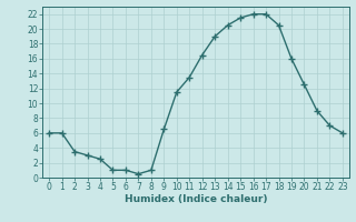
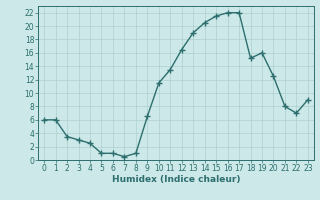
18: 20.5 -> 15.2
21: 9.0 -> 8.0
23: 6.0 -> 9.0
